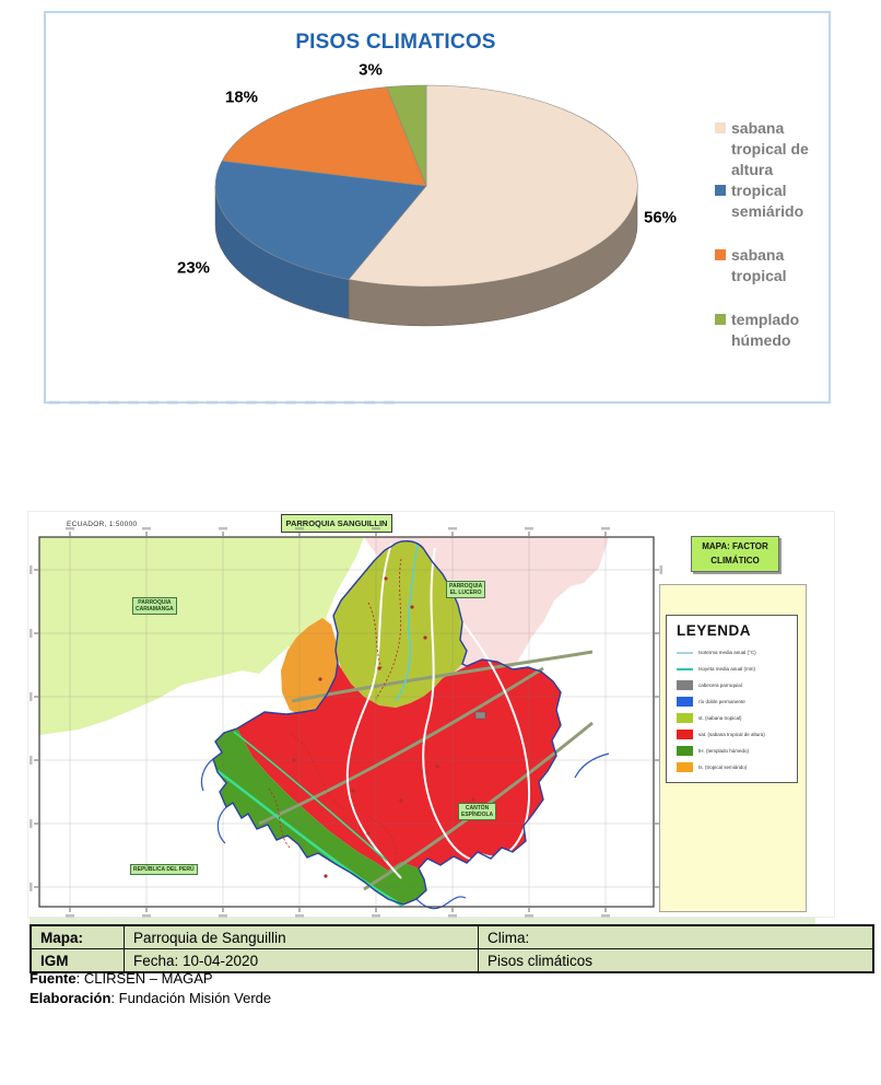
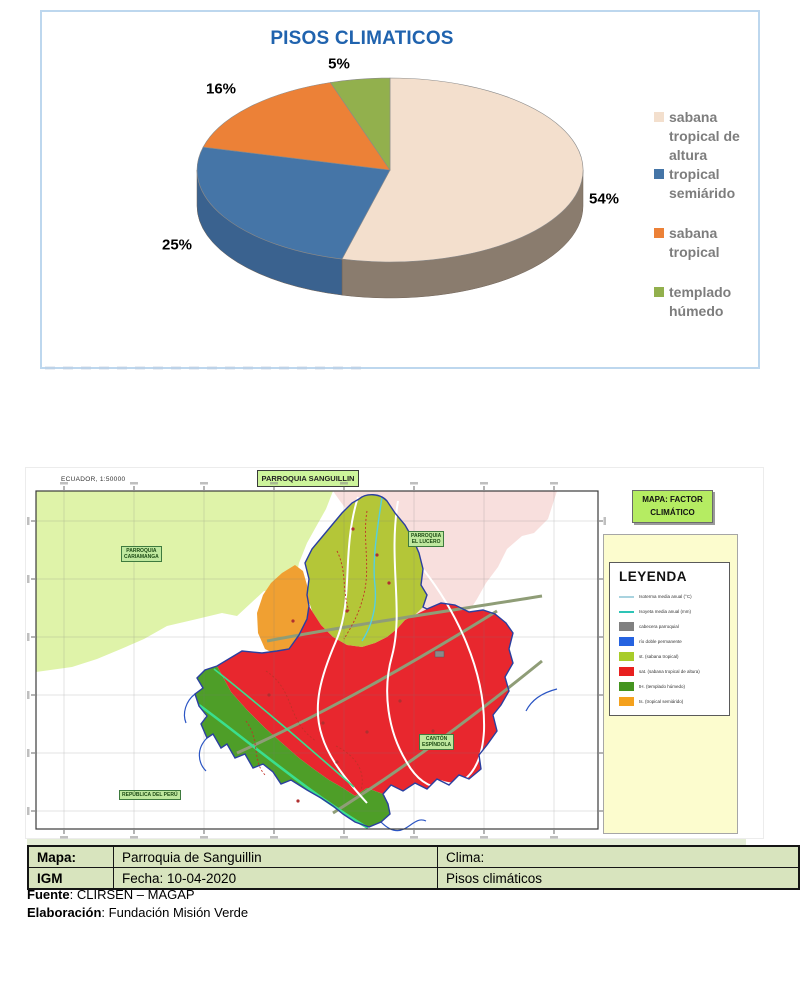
sabana tropical de altura: 56% -> 54%
tropical semiárido: 23% -> 25%
sabana tropical: 18% -> 16%
templado húmedo: 3% -> 5%
